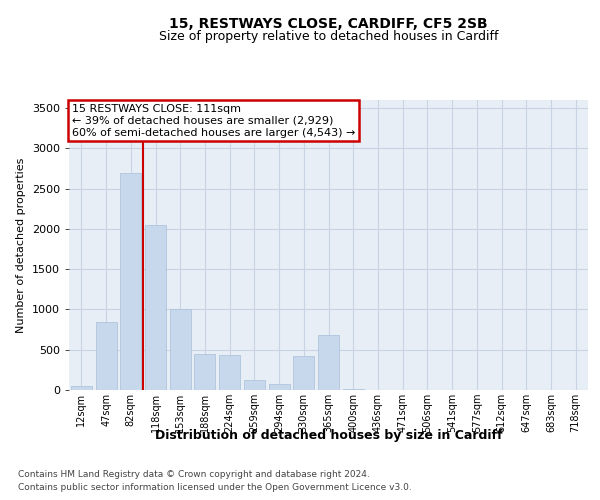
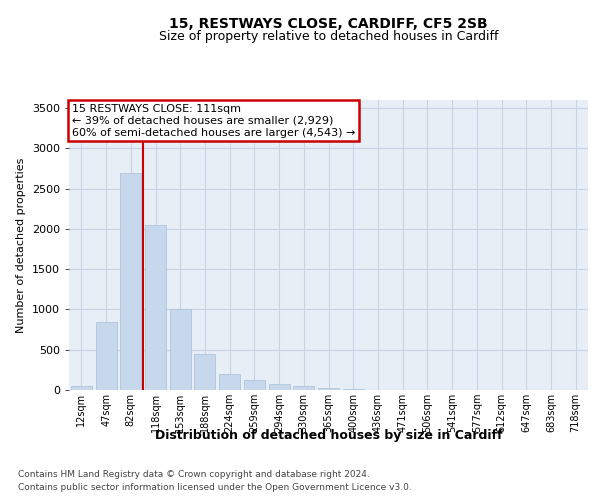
224sqm: 440 -> 200
330sqm: 420 -> 50
365sqm: 680 -> 30
